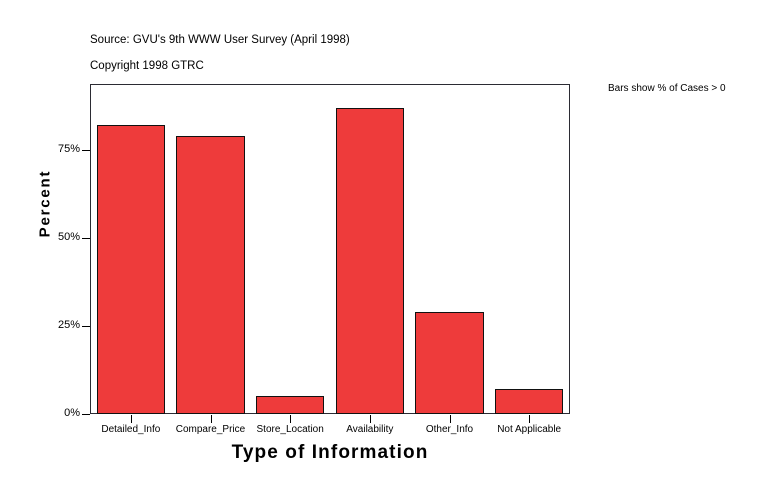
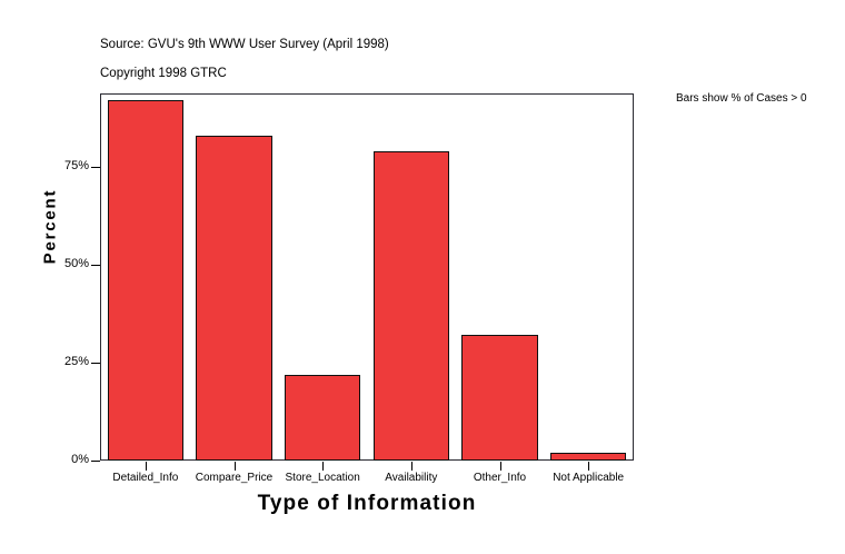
Detailed_Info: 82% -> 92%
Compare_Price: 79% -> 83%
Store_Location: 5% -> 22%
Availability: 87% -> 79%
Other_Info: 29% -> 32%
Not Applicable: 7% -> 2%
